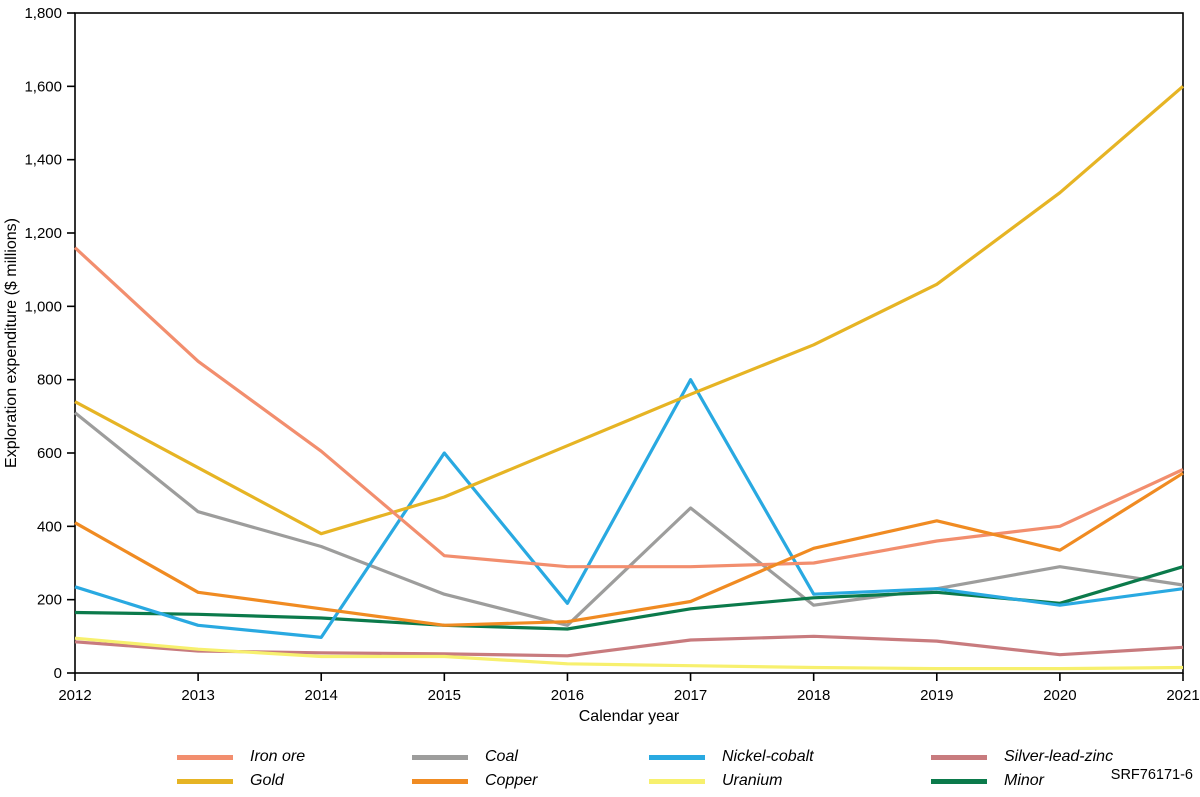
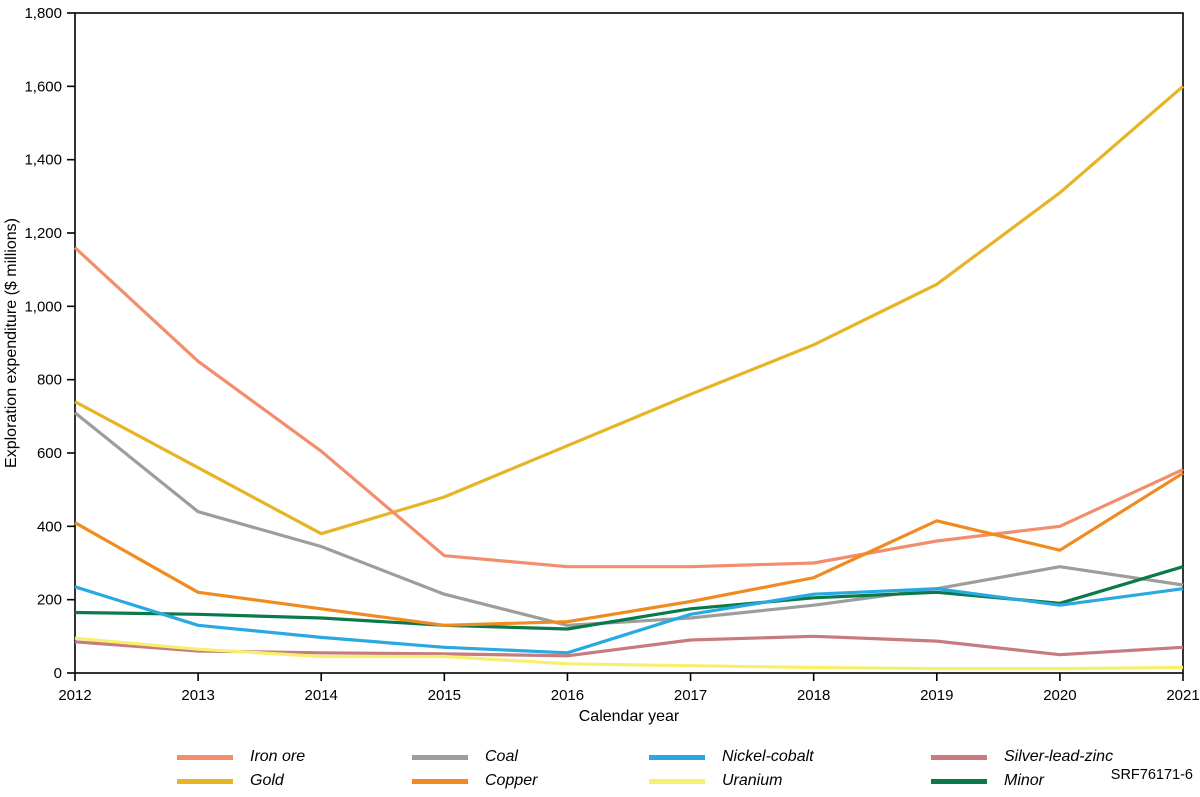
Nickel-cobalt/2015: 600 -> 70
Nickel-cobalt/2016: 190 -> 60
Coal/2017: 450 -> 150
Nickel-cobalt/2017: 800 -> 160
Copper/2018: 340 -> 260
